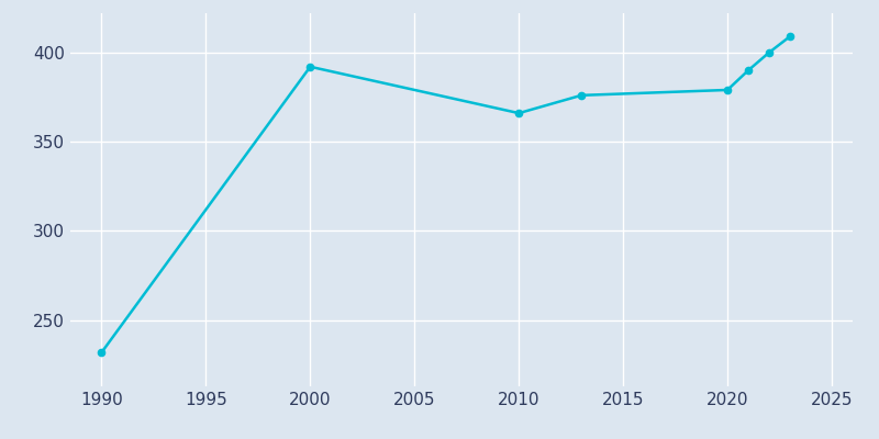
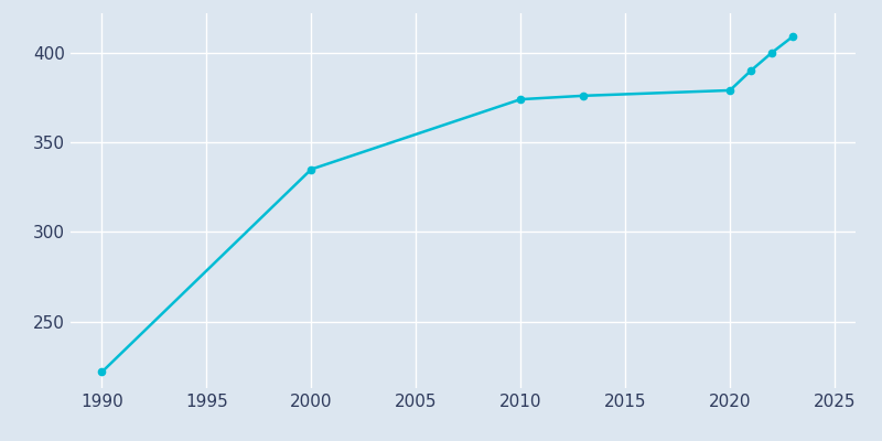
1990: 232 -> 222
2000: 392 -> 335
2010: 366 -> 374
